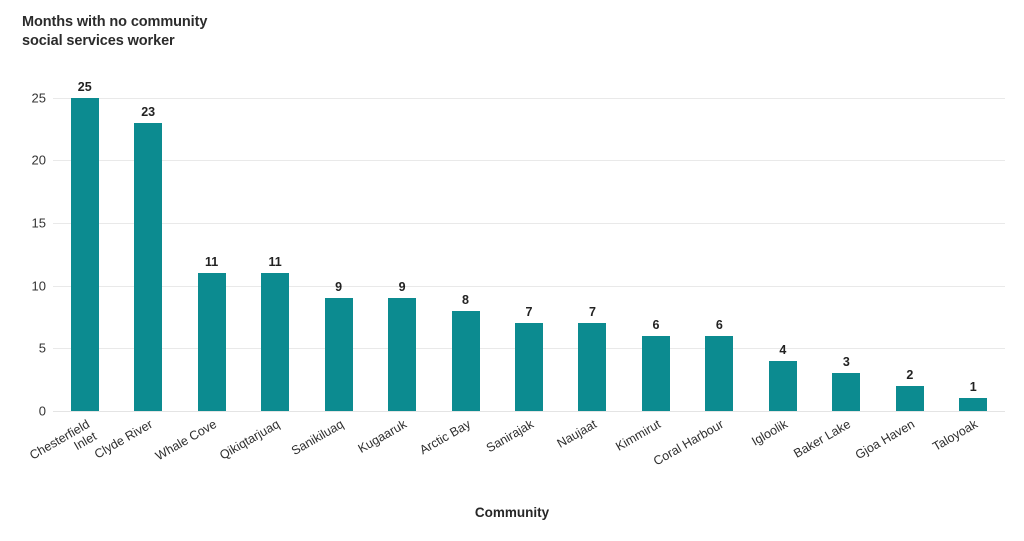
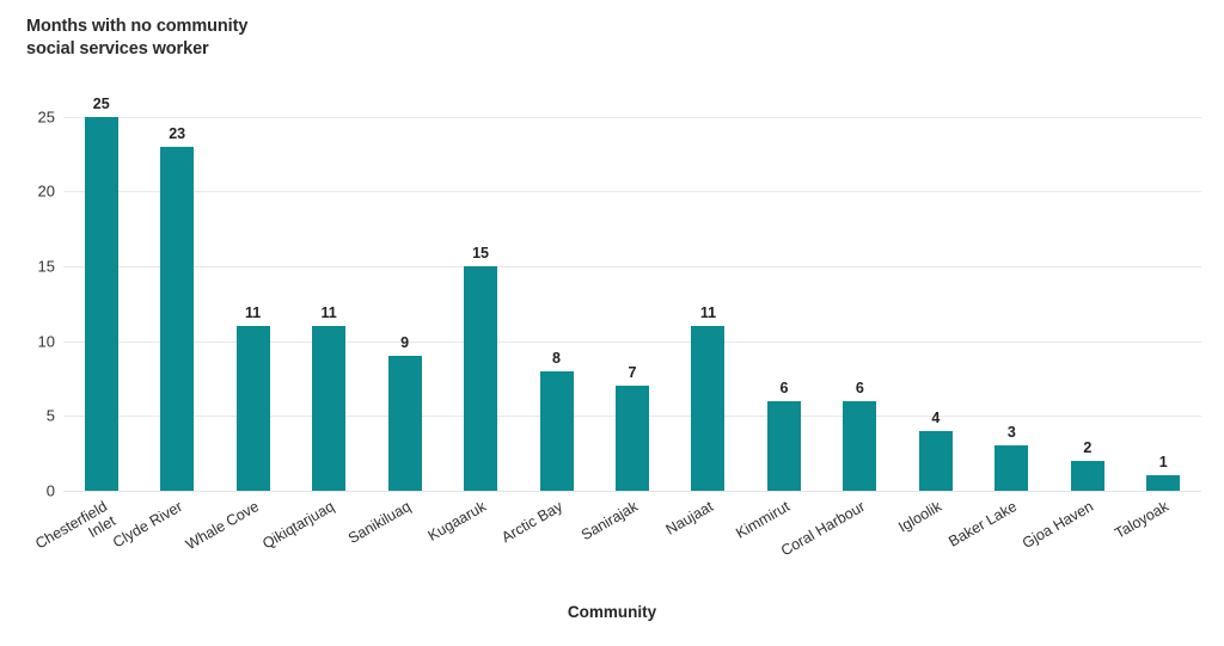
Kugaaruk: 9 -> 15
Naujaat: 7 -> 11
